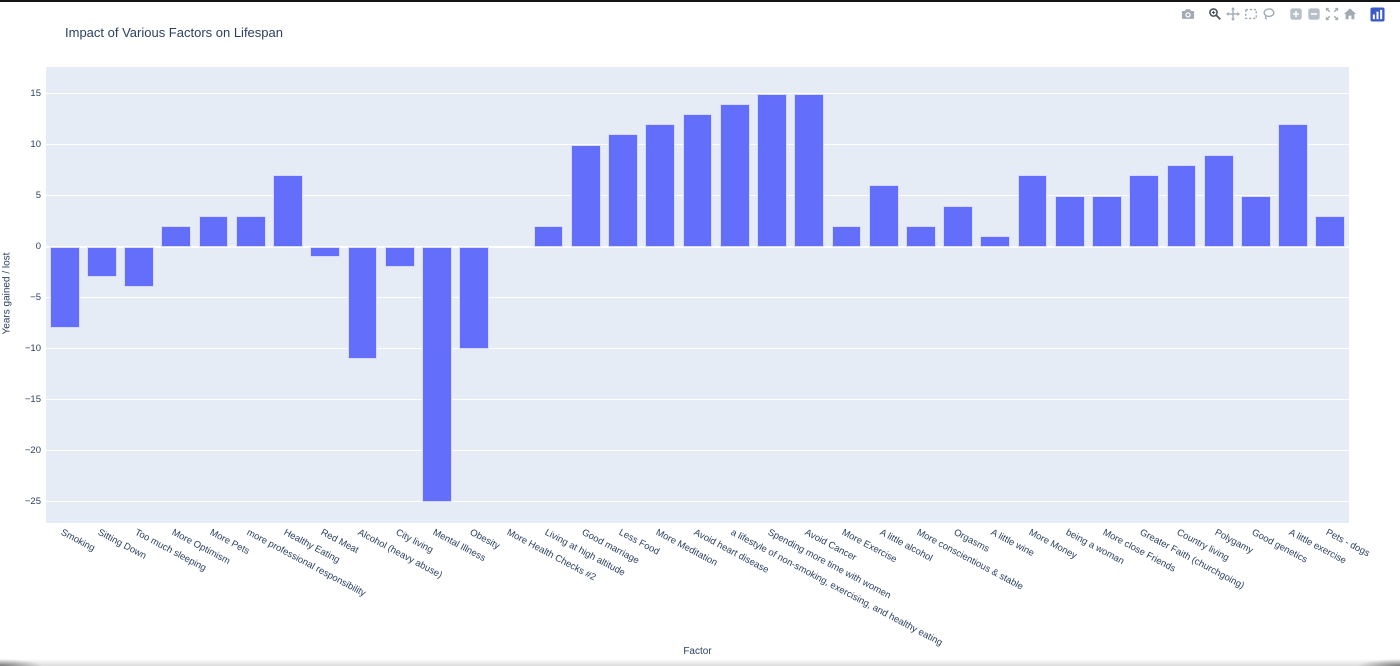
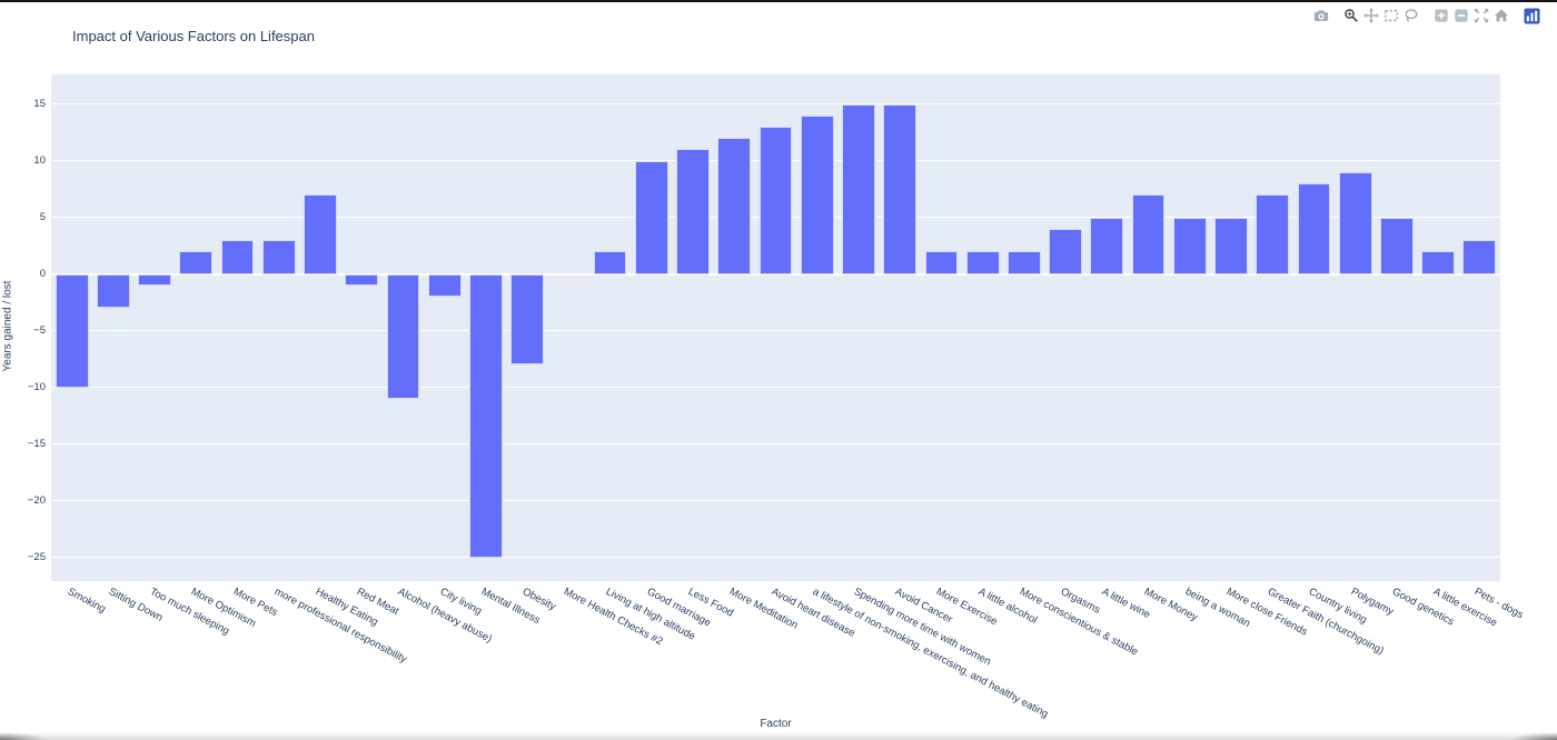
Smoking: -8 -> -10
Too much sleeping: -4 -> -1
Obesity: -10 -> -8
A little alcohol: 6 -> 2
A little wine: 1 -> 5
A little exercise: 12 -> 2
